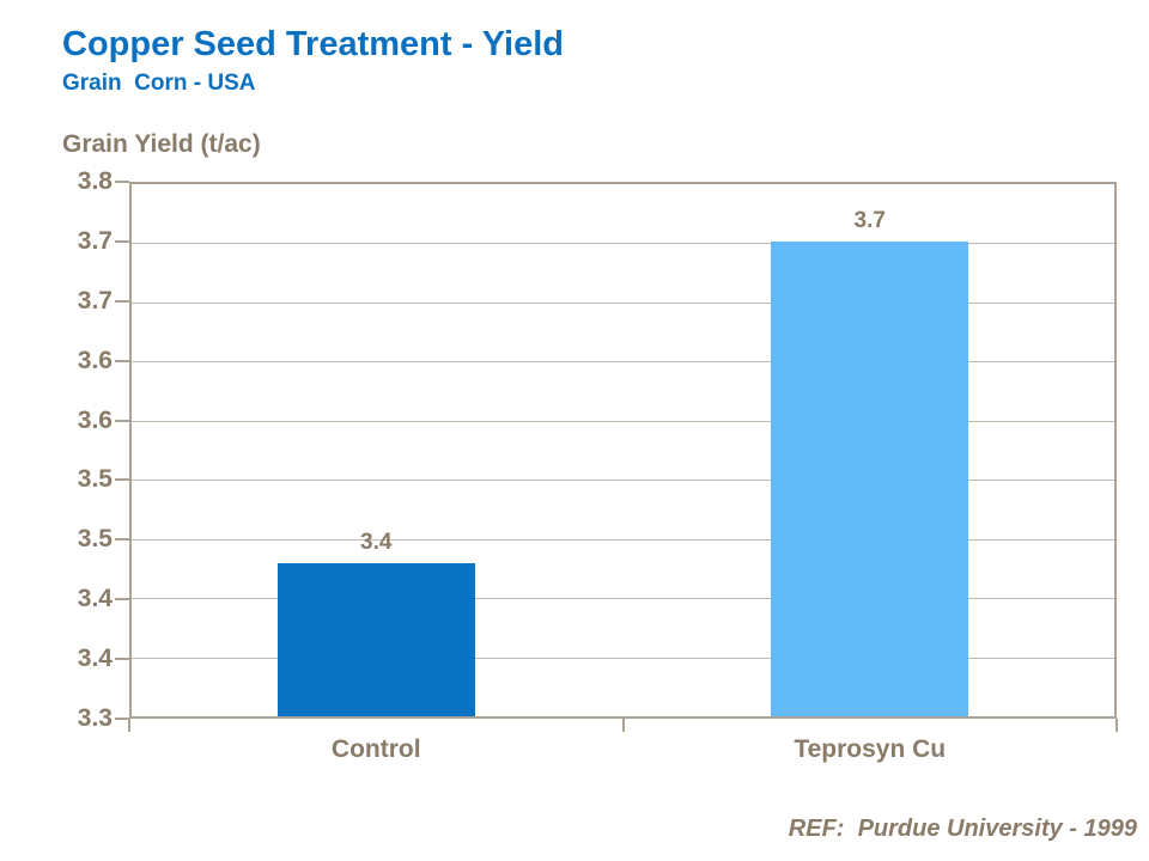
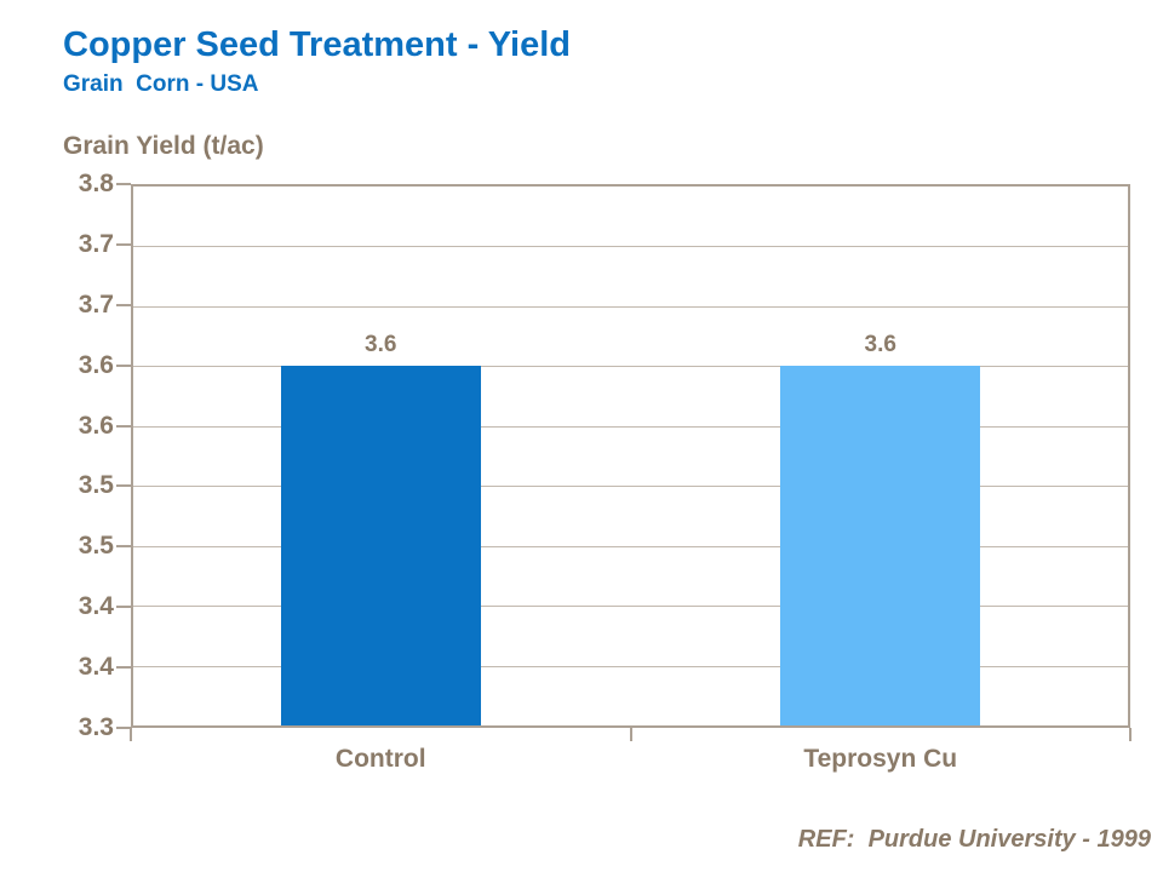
Control: 3.4 -> 3.6
Teprosyn Cu: 3.7 -> 3.6
